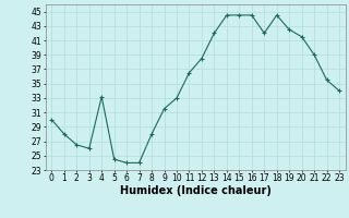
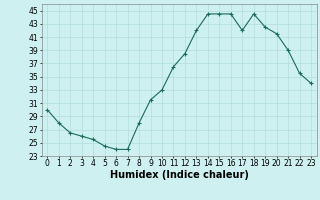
4: 33.2 -> 25.5
